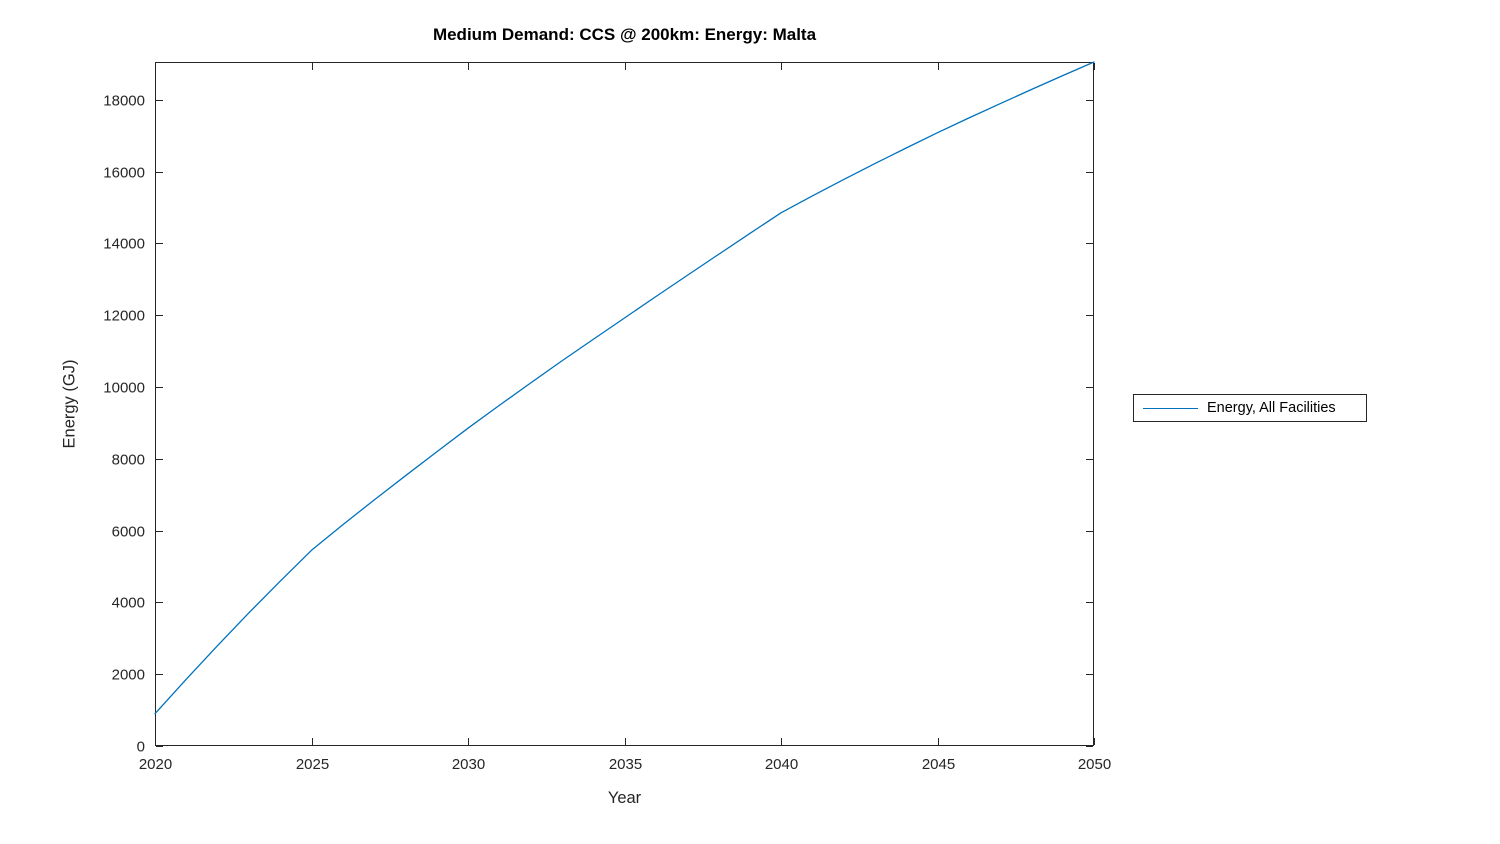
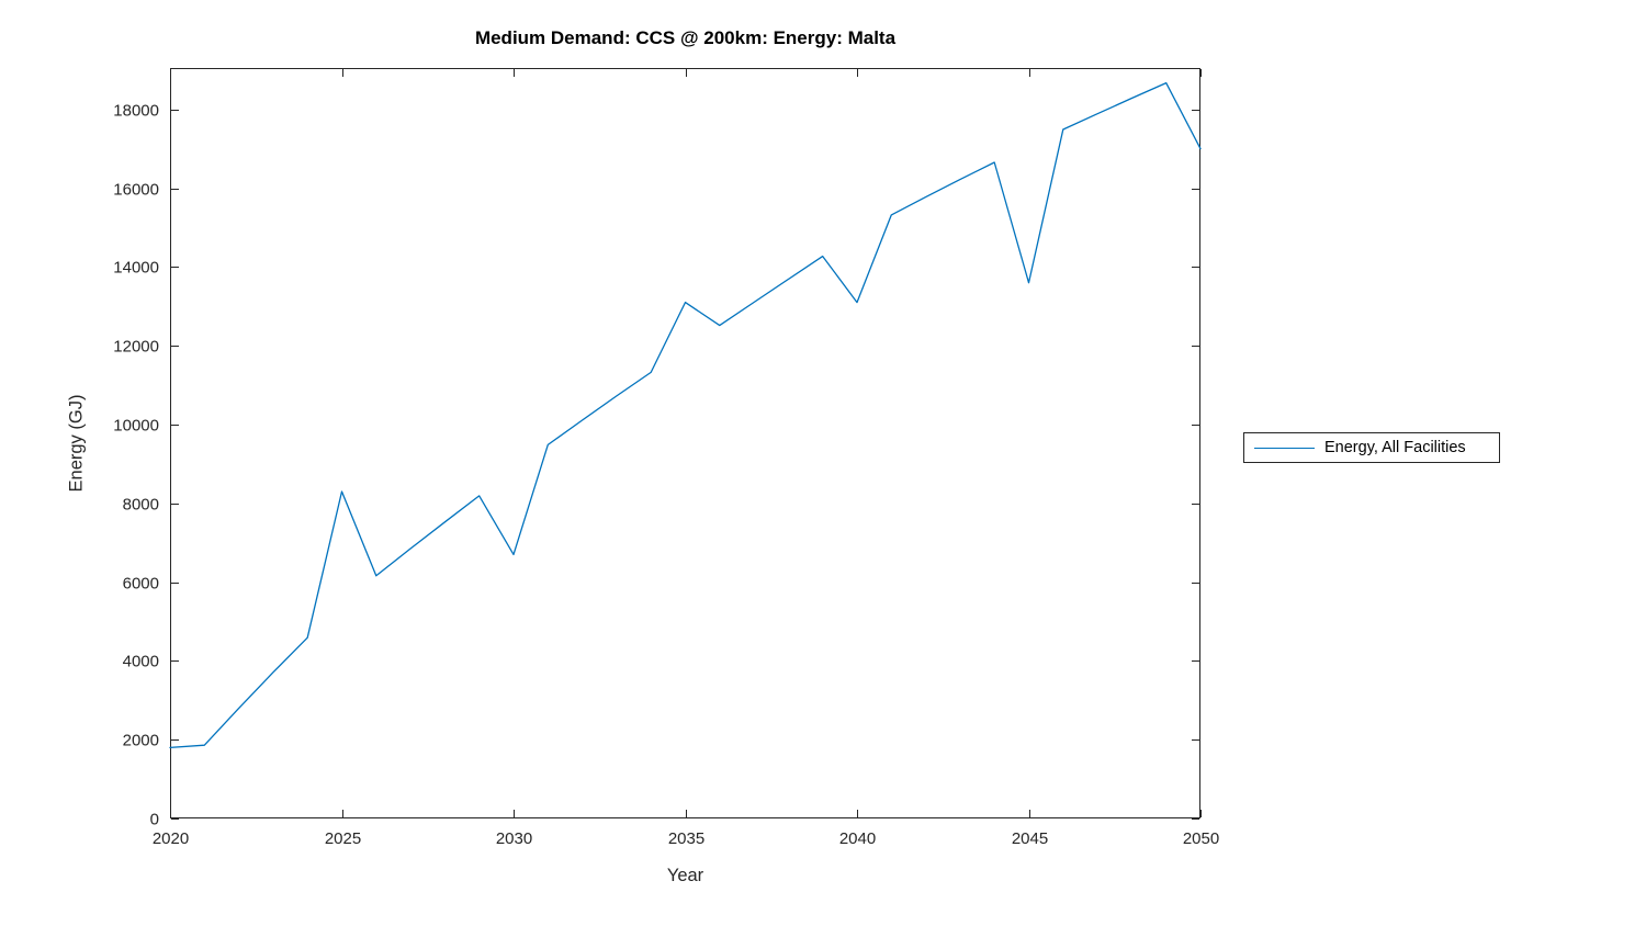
2020: 900 -> 1800
2025: 5400 -> 8300
2030: 8800 -> 6700
2035: 11900 -> 13100
2040: 14800 -> 13100
2045: 17100 -> 13600
2050: 19000 -> 17000
